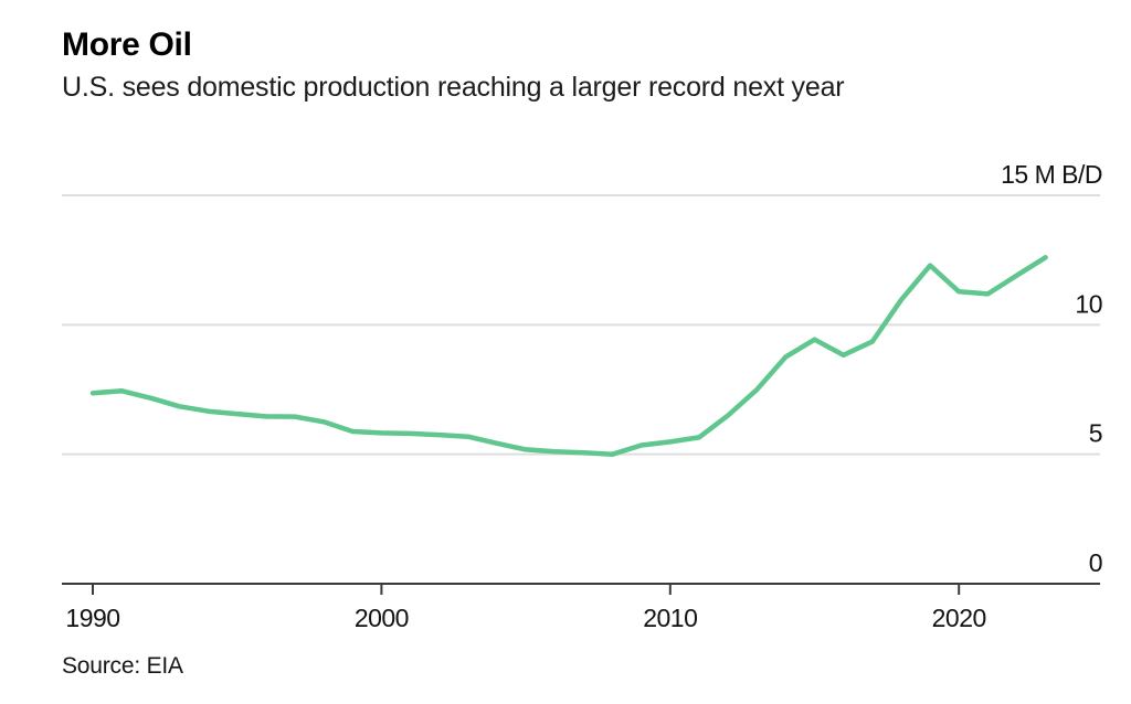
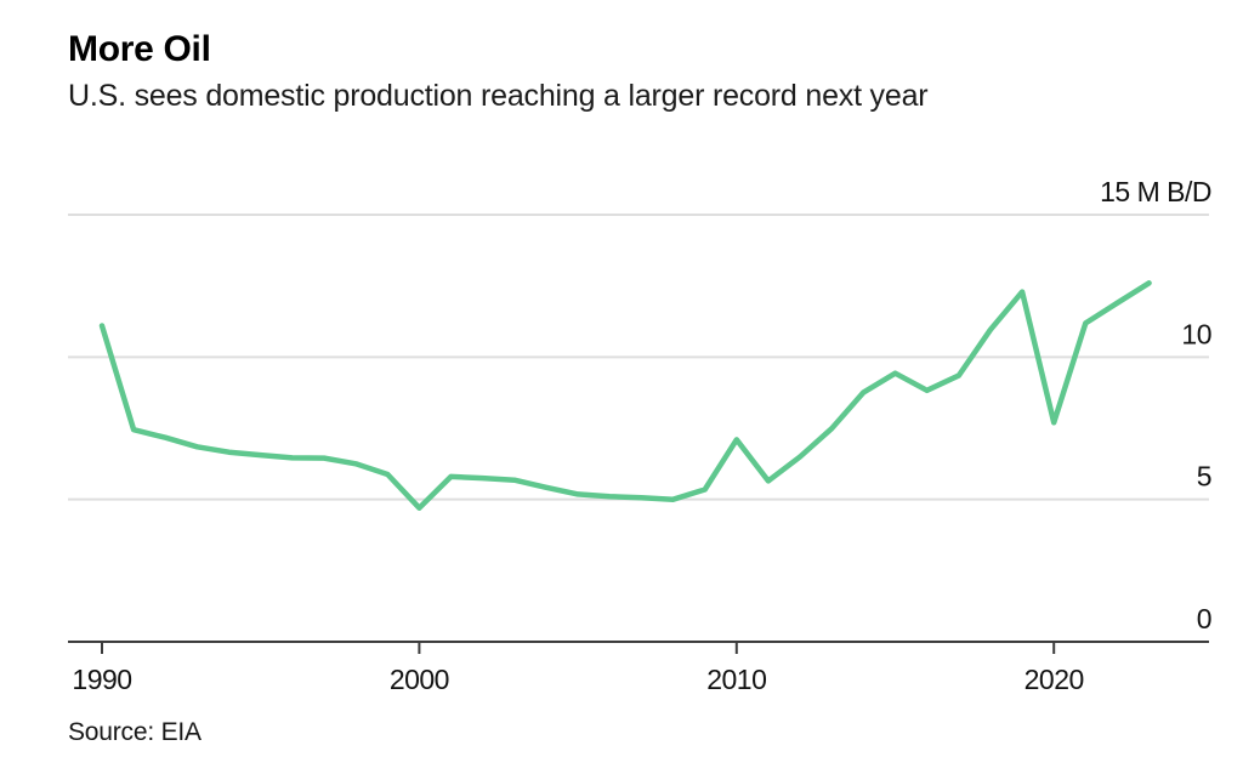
1990: 7.4 -> 11.1
2000: 5.8 -> 4.7
2010: 5.5 -> 7.1
2020: 11.3 -> 7.7
